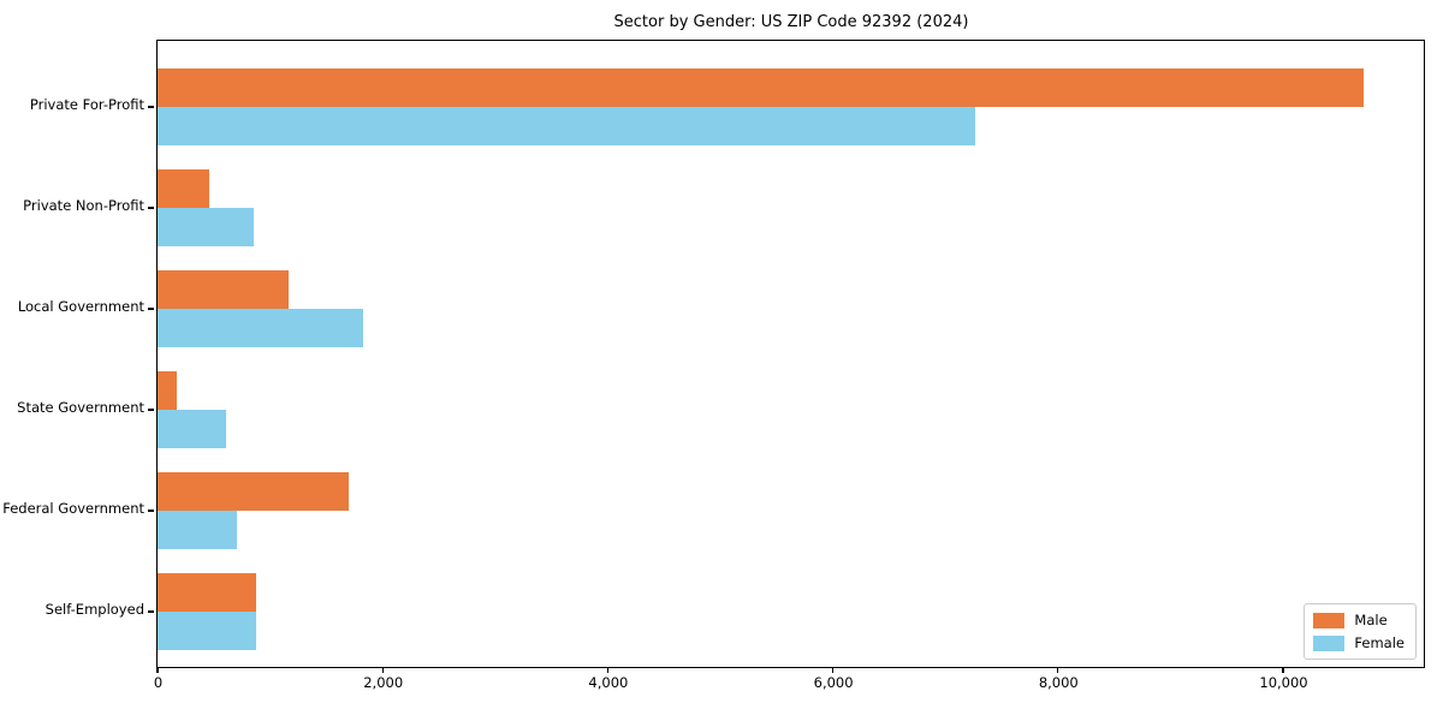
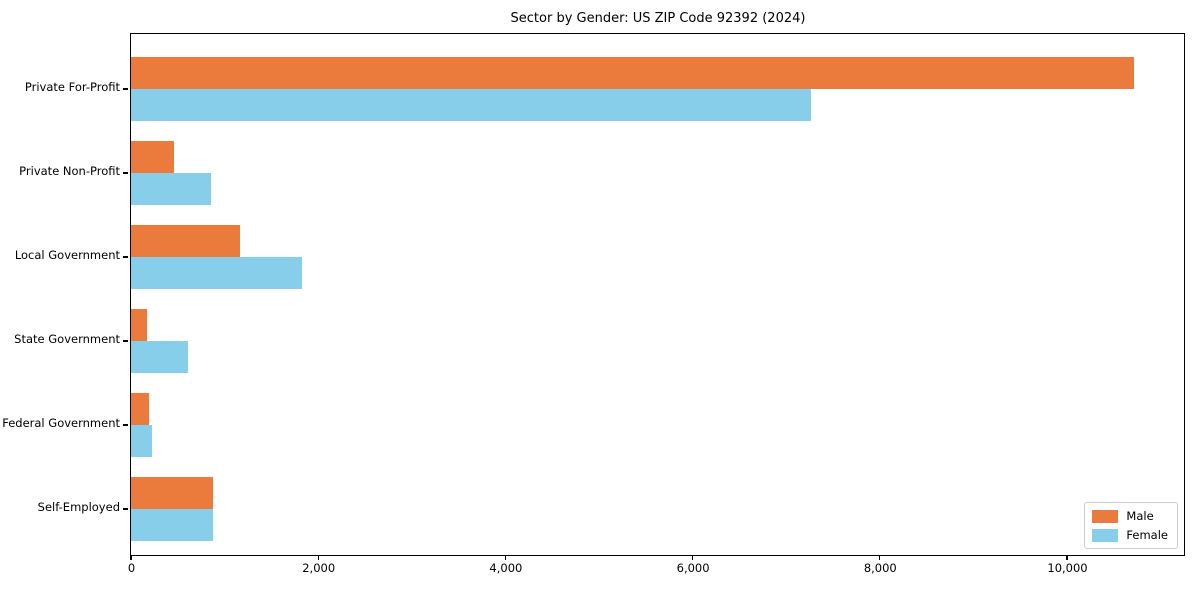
Male/Federal Government: 1700 -> 200
Female/Federal Government: 700 -> 200
